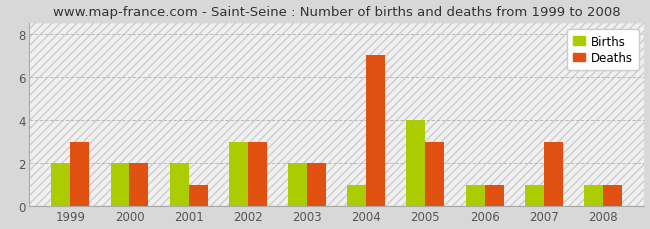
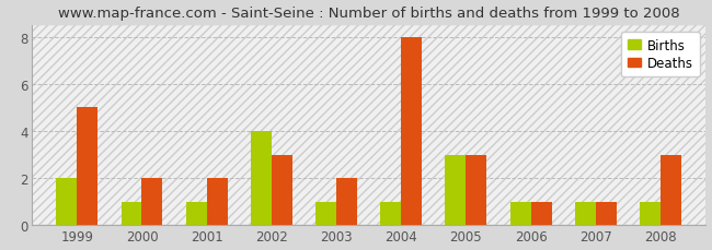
Deaths/1999: 3 -> 5
Births/2000: 2 -> 1
Births/2001: 2 -> 1
Deaths/2001: 1 -> 2
Births/2002: 3 -> 4
Births/2003: 2 -> 1
Deaths/2004: 7 -> 8
Births/2005: 4 -> 3
Deaths/2007: 3 -> 1
Deaths/2008: 1 -> 3
